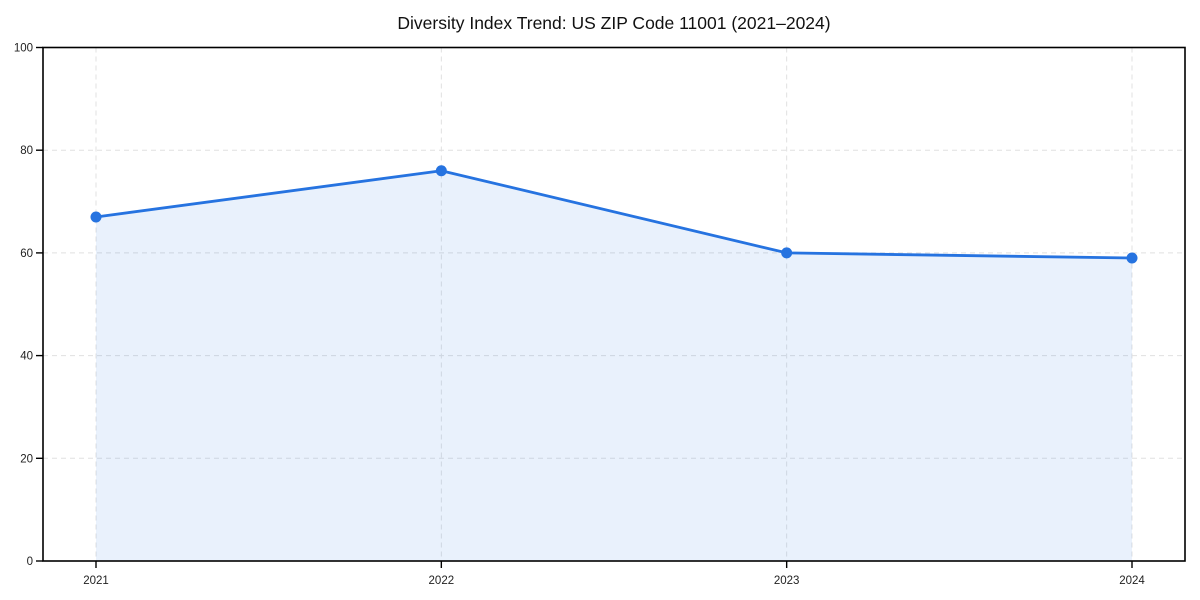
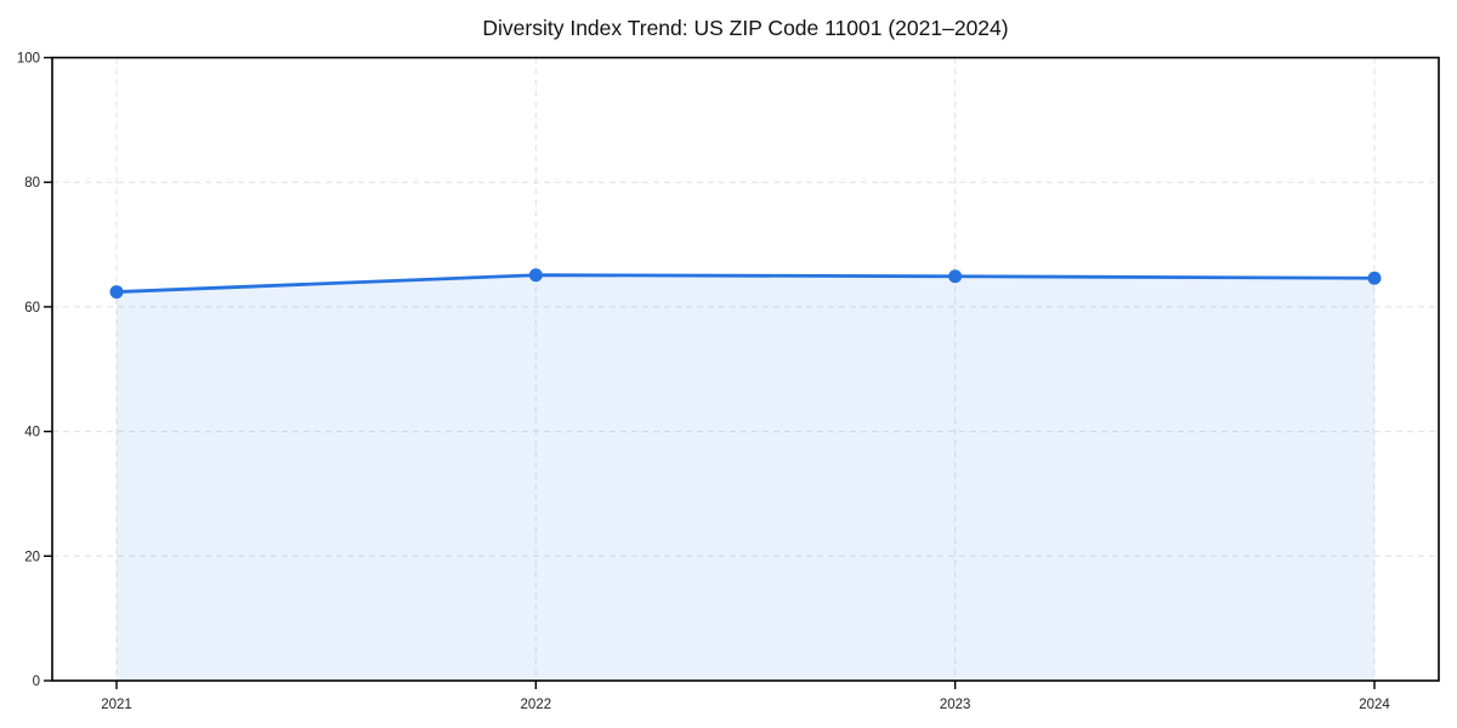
2021: 67 -> 62
2022: 76 -> 65
2023: 60 -> 65
2024: 59 -> 65
